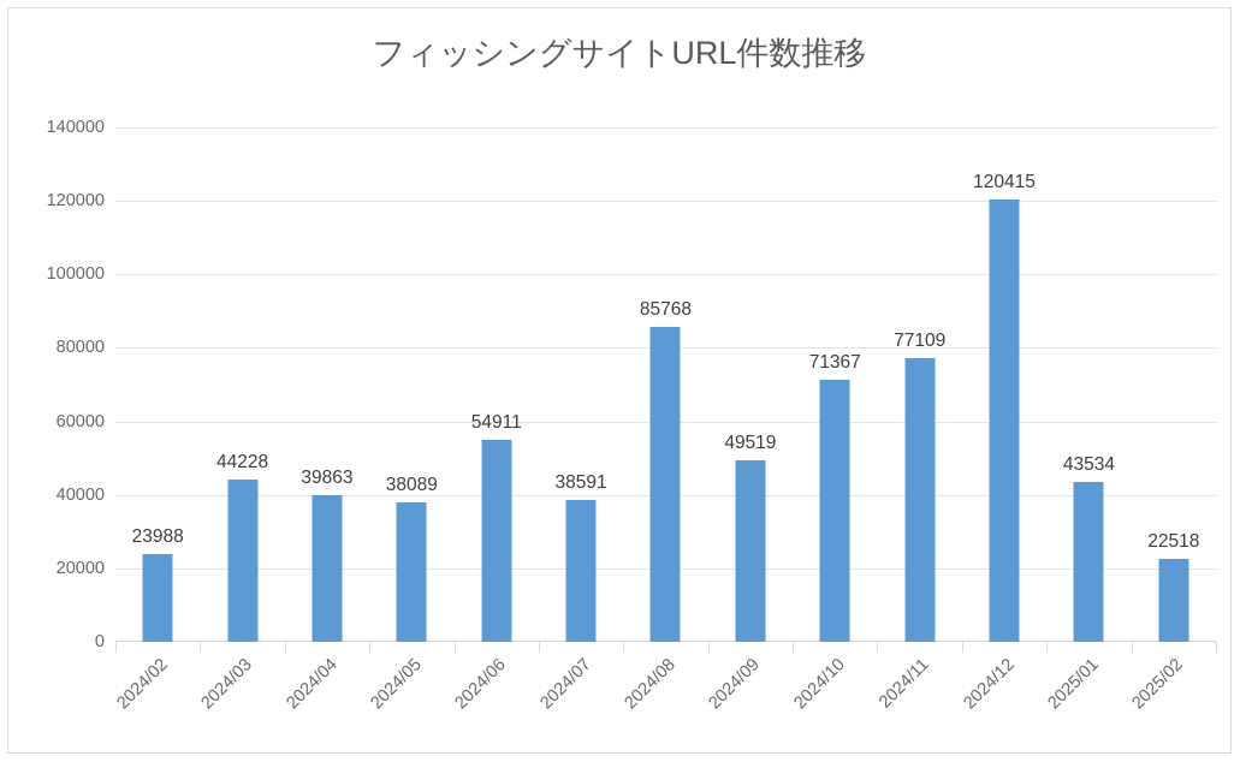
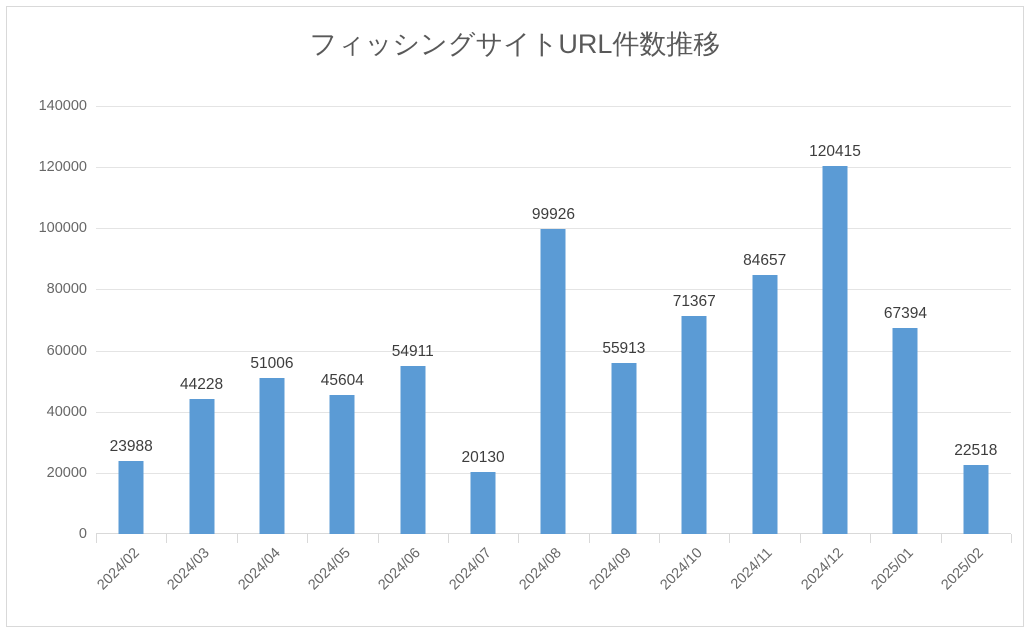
2024/04: 39863 -> 51006
2024/05: 38089 -> 45604
2024/07: 38591 -> 20130
2024/08: 85768 -> 99926
2024/09: 49519 -> 55913
2024/11: 77109 -> 84657
2025/01: 43534 -> 67394
